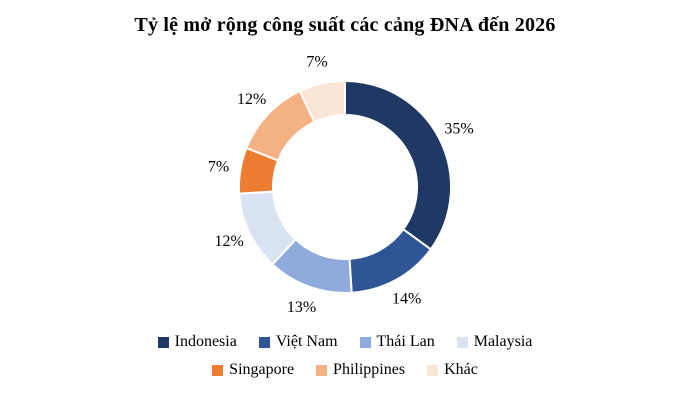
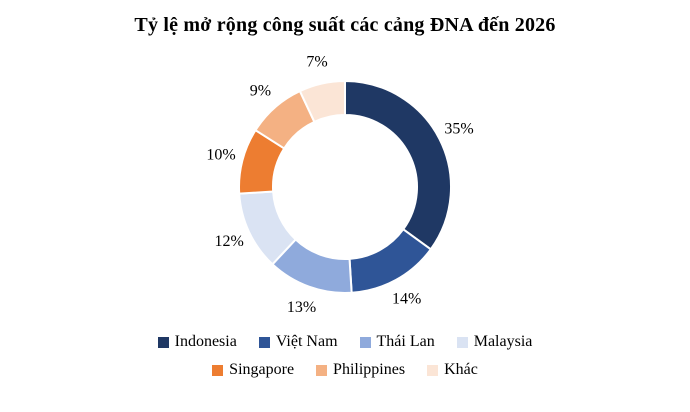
Singapore: 7% -> 10%
Philippines: 12% -> 9%
